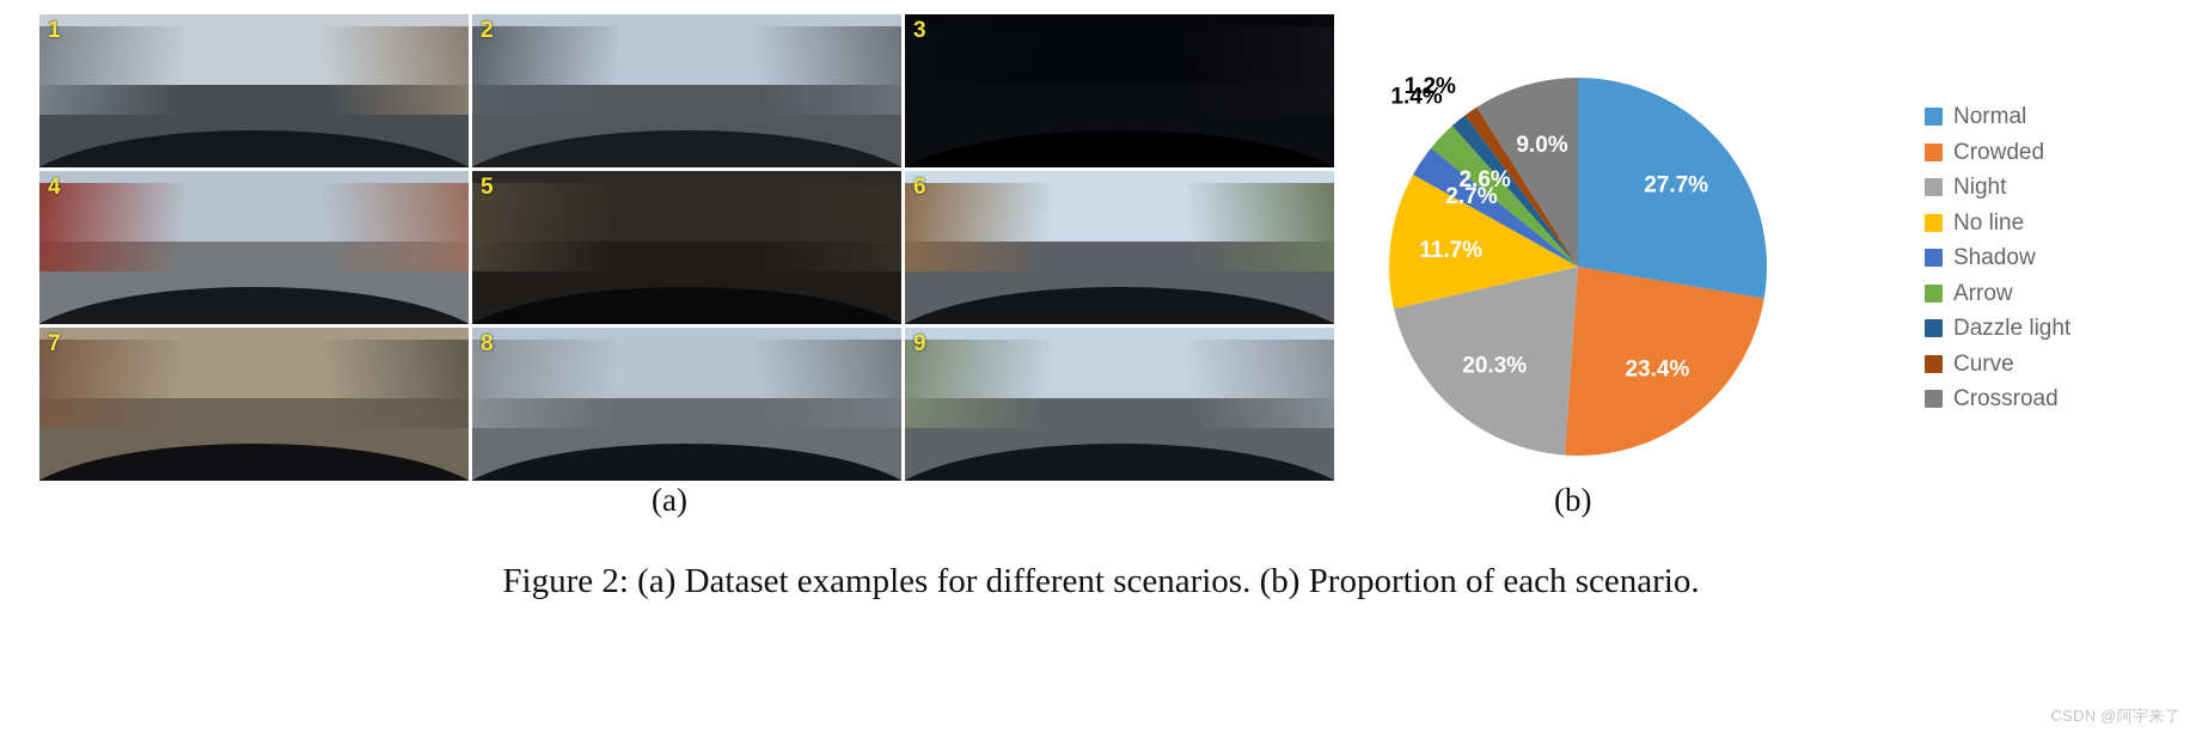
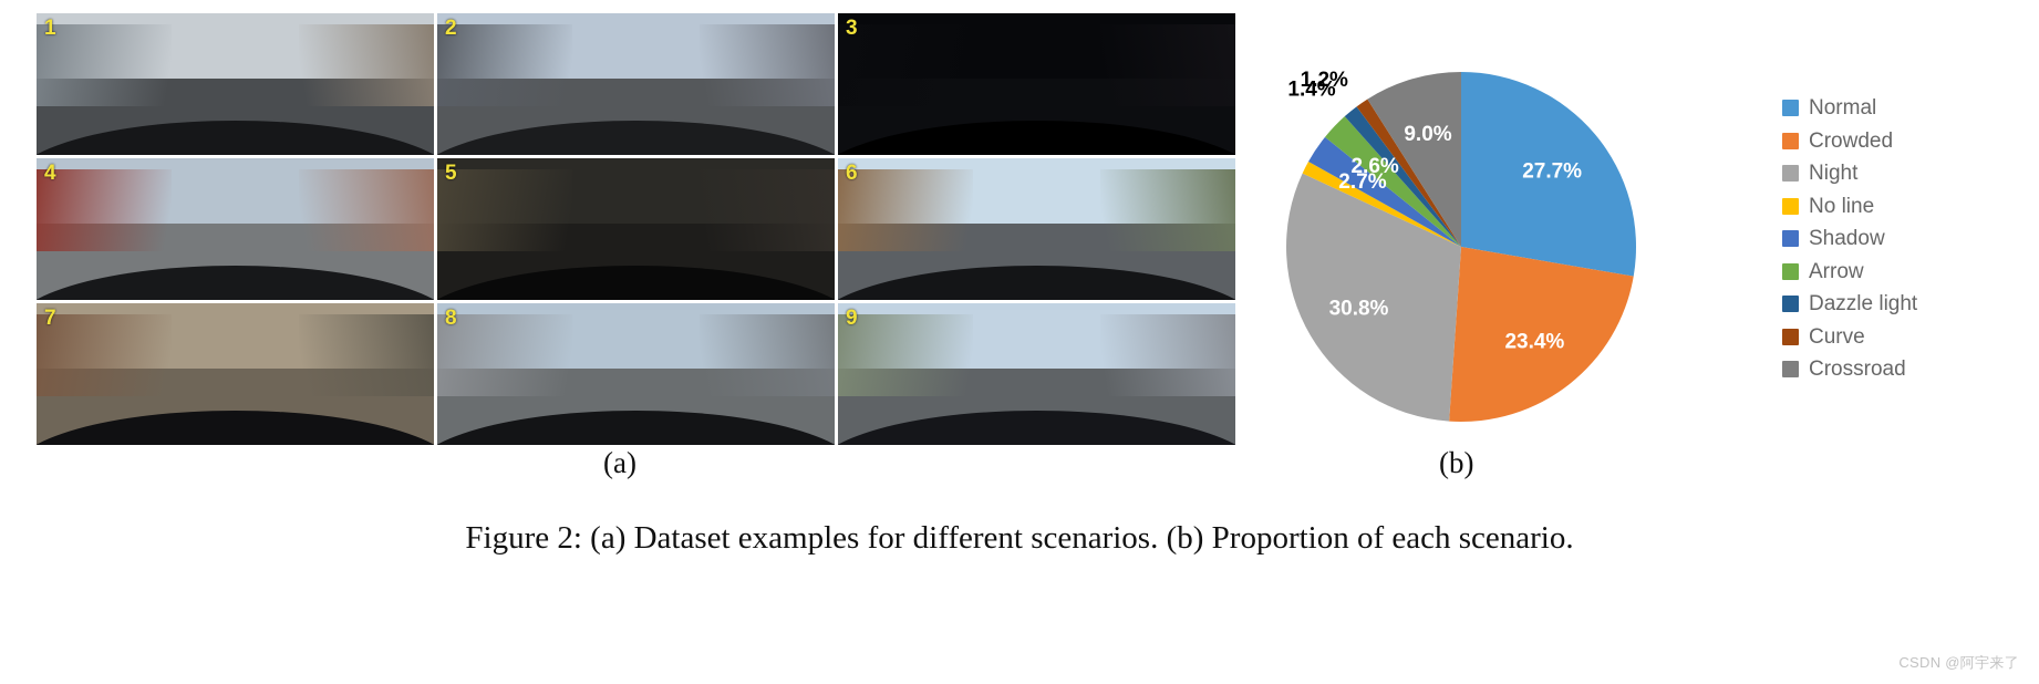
Night: 20.3% -> 30.8%
No line: 11.7% -> 1.2%
